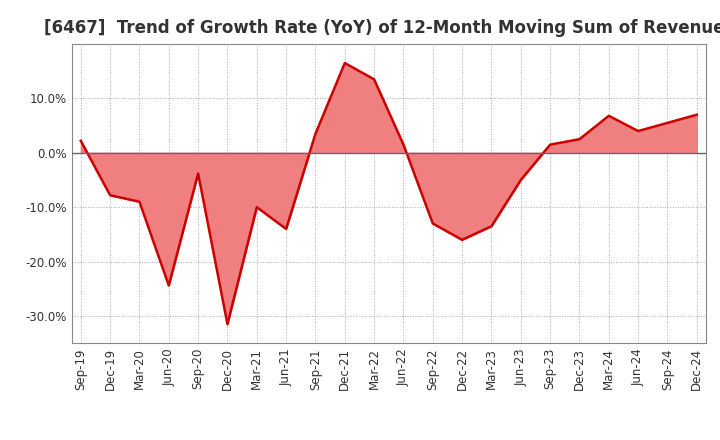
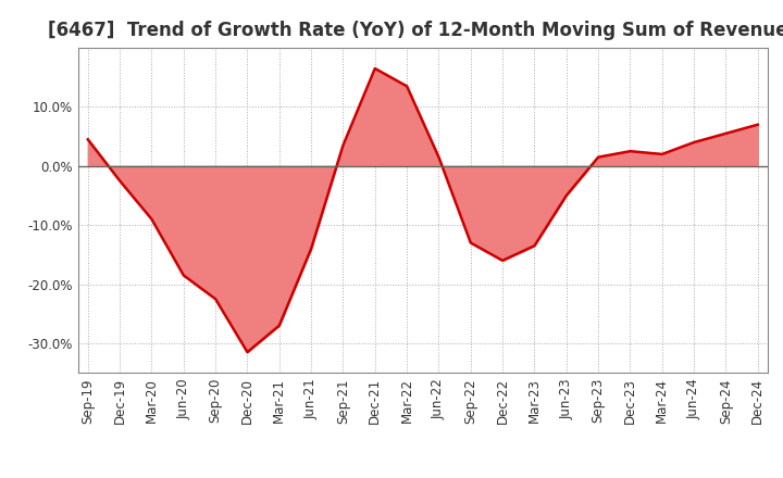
Sep-19: 2.2% -> 4.5%
Dec-19: -7.8% -> -2.5%
Jun-20: -24.4% -> -18.5%
Sep-20: -3.8% -> -22.5%
Mar-21: -10.0% -> -27.0%
Mar-24: 6.8% -> 2.0%
